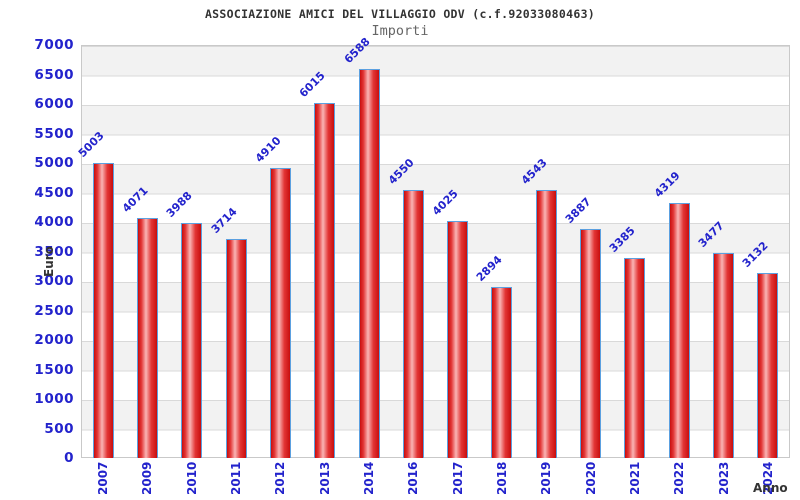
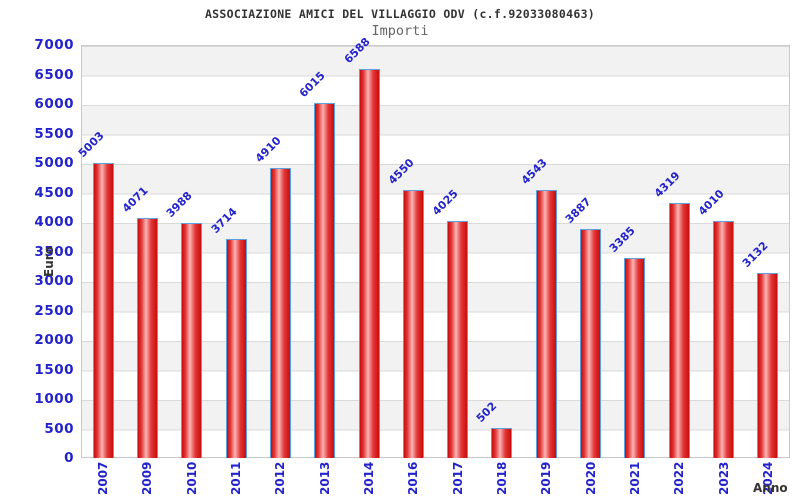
2018: 2894 -> 502
2023: 3477 -> 4010
